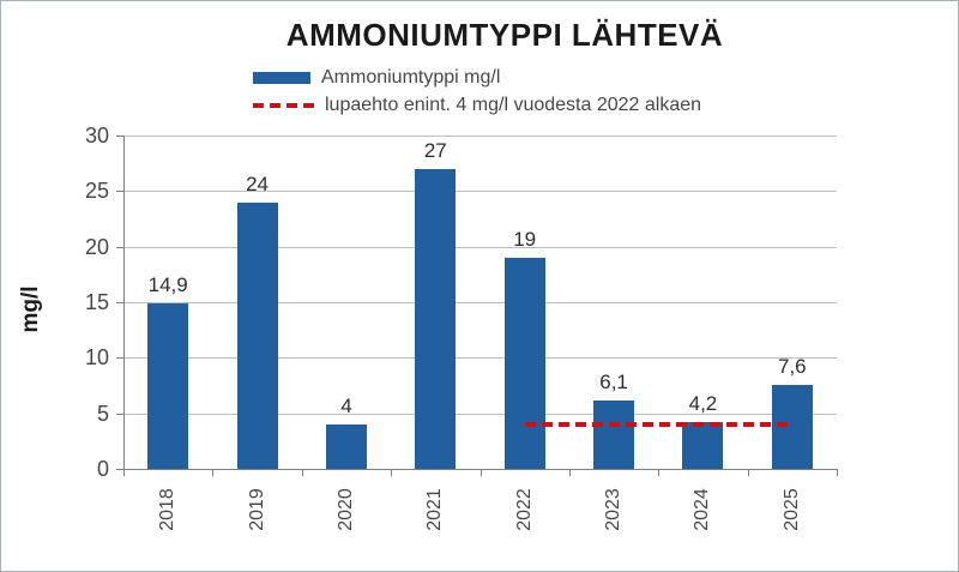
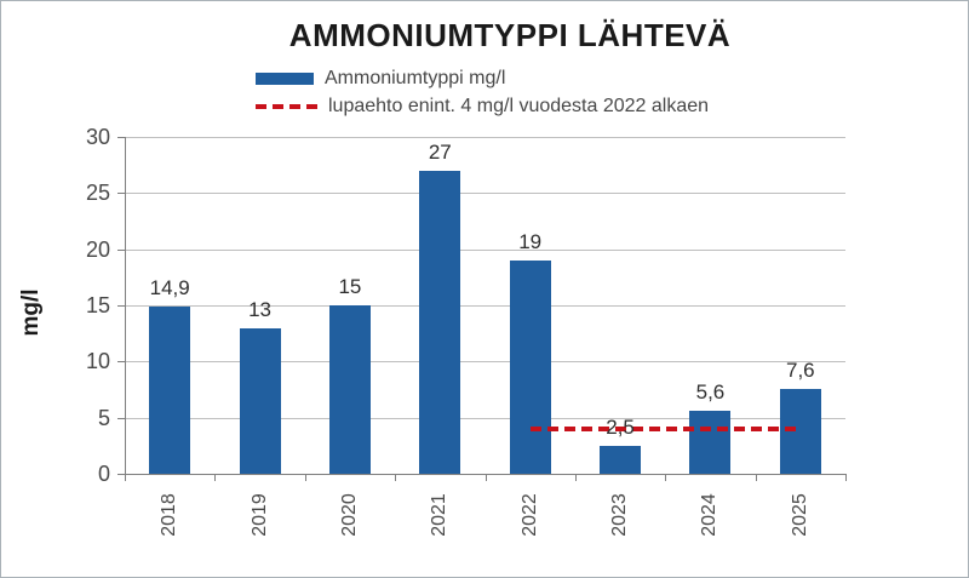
2019: 24 -> 13
2020: 4 -> 15
2023: 6,1 -> 2,5
2024: 4,2 -> 5,6
